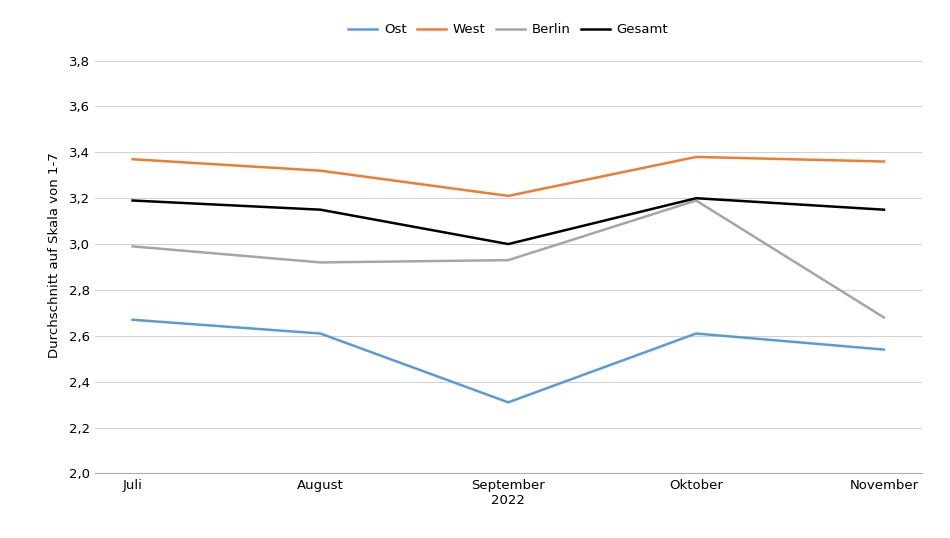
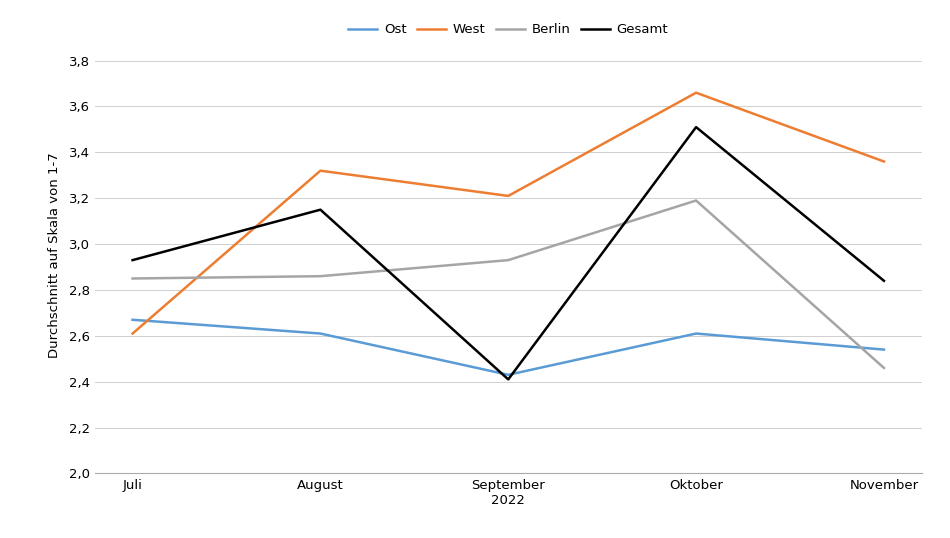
West/Juli: 3,37 -> 2,61
Berlin/Juli: 2,99 -> 2,85
Gesamt/Juli: 3,19 -> 2,93
Berlin/August: 2,92 -> 2,86
Ost/September 2022: 2,31 -> 2,43
Gesamt/September 2022: 3,00 -> 2,41
West/Oktober: 3,38 -> 3,66
Gesamt/Oktober: 3,20 -> 3,51
Berlin/November: 2,68 -> 2,46
Gesamt/November: 3,15 -> 2,84
